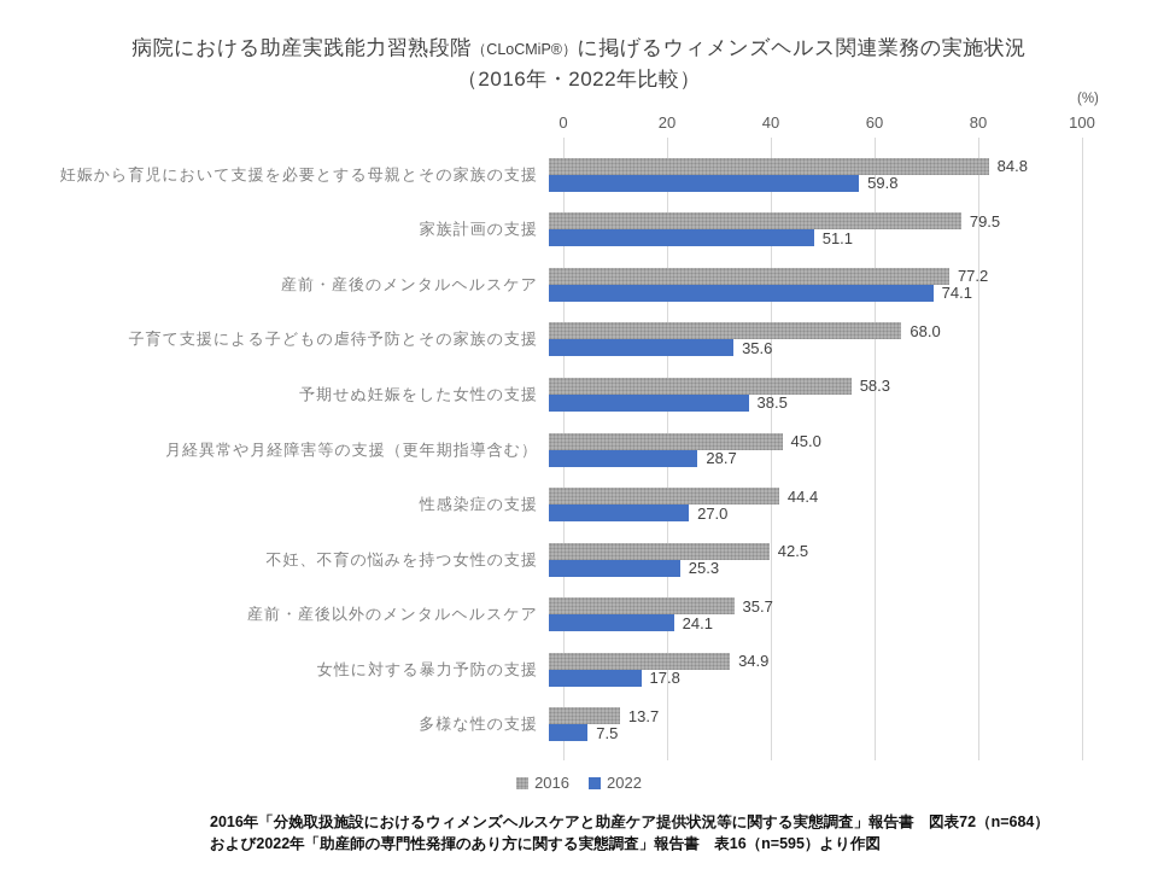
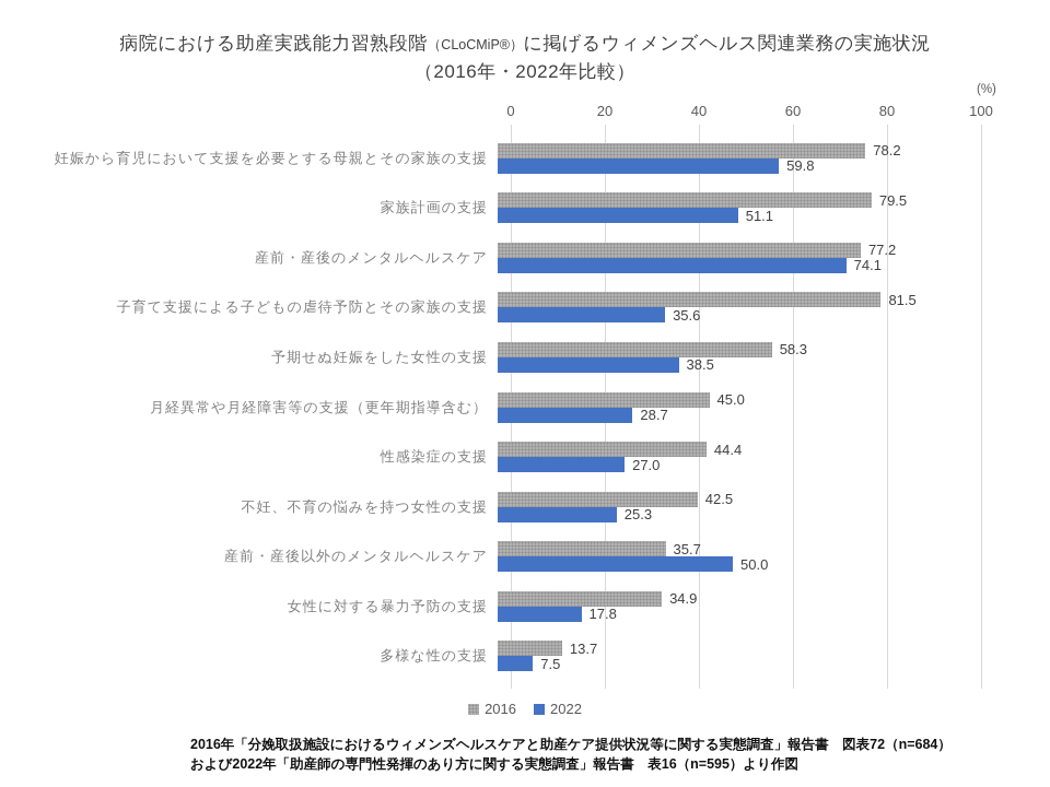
2016/妊娠から育児において支援を必要とする母親とその家族の支援: 84.8 -> 78.2
2016/子育て支援による子どもの虐待予防とその家族の支援: 68.0 -> 81.5
2022/産前・産後以外のメンタルヘルスケア: 24.1 -> 50.0
